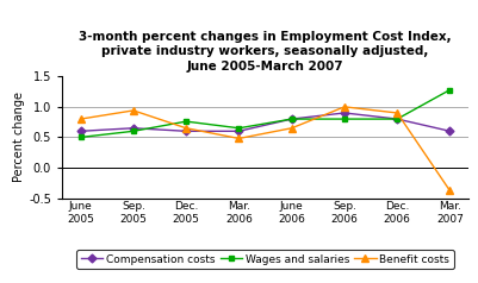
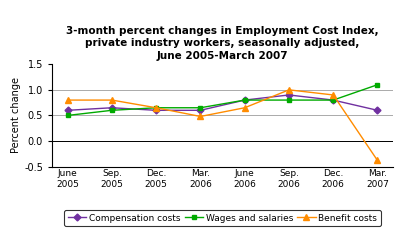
Benefit costs/Sep. 2005: 0.94 -> 0.80
Wages and salaries/Dec. 2005: 0.76 -> 0.65
Wages and salaries/Mar. 2007: 1.28 -> 1.10
